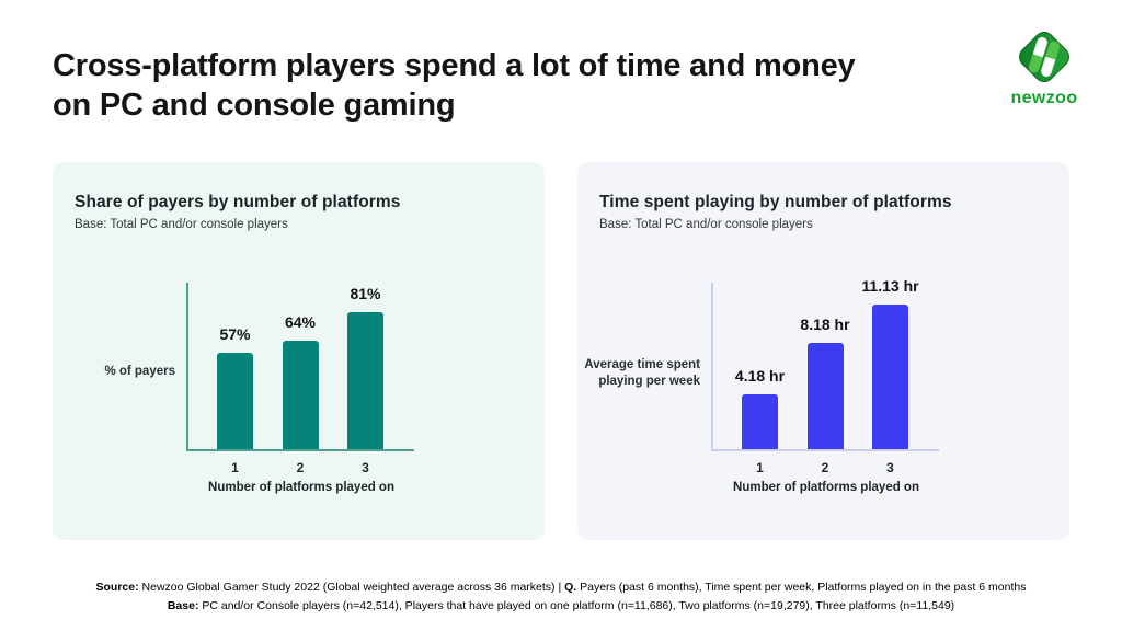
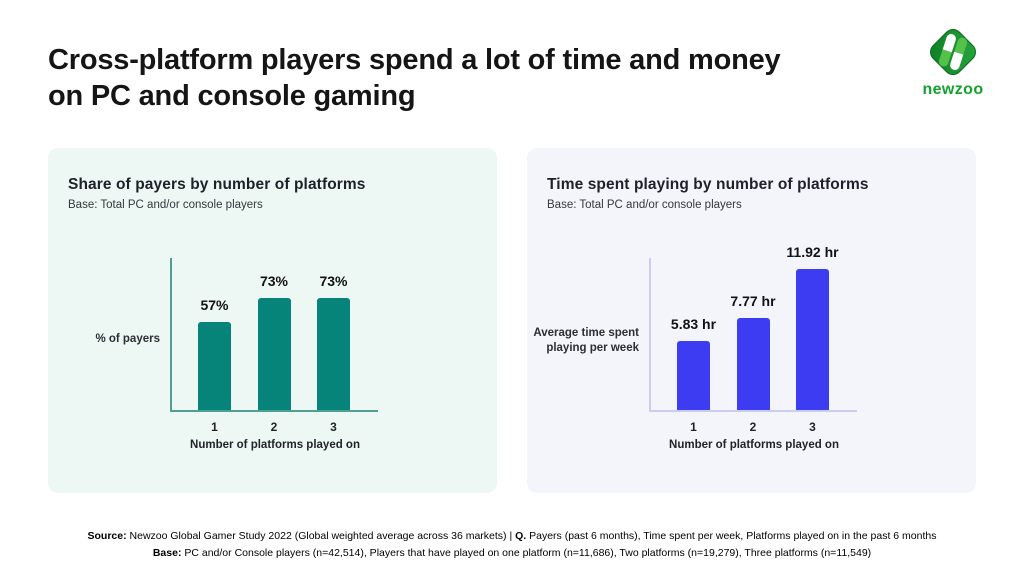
Share of payers by number of platforms/2: 64% -> 73%
Share of payers by number of platforms/3: 81% -> 73%
Time spent playing by number of platforms/1: 4.18 -> 5.83
Time spent playing by number of platforms/2: 8.18 -> 7.77
Time spent playing by number of platforms/3: 11.13 -> 11.92
